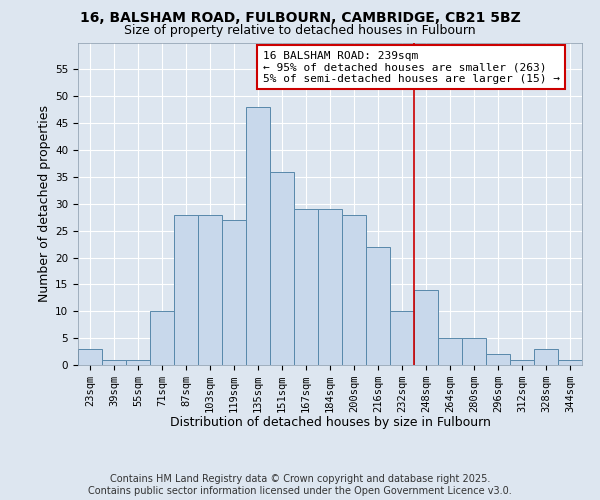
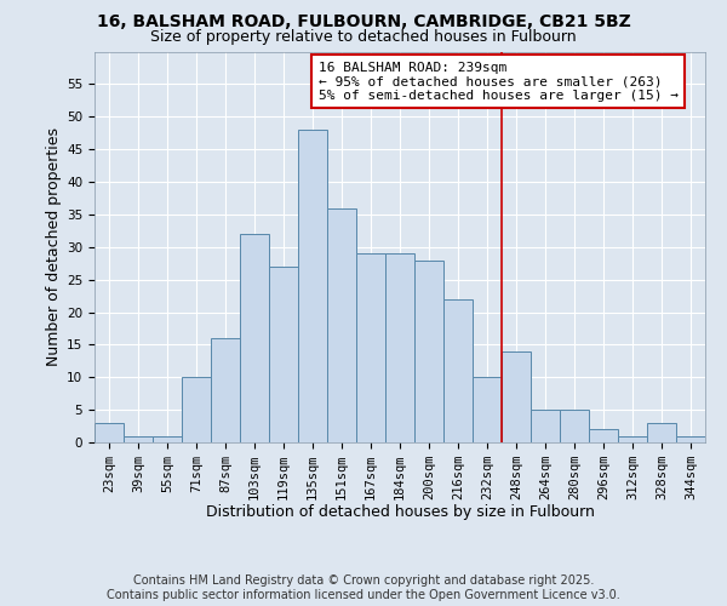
87sqm: 28 -> 16
103sqm: 28 -> 32
